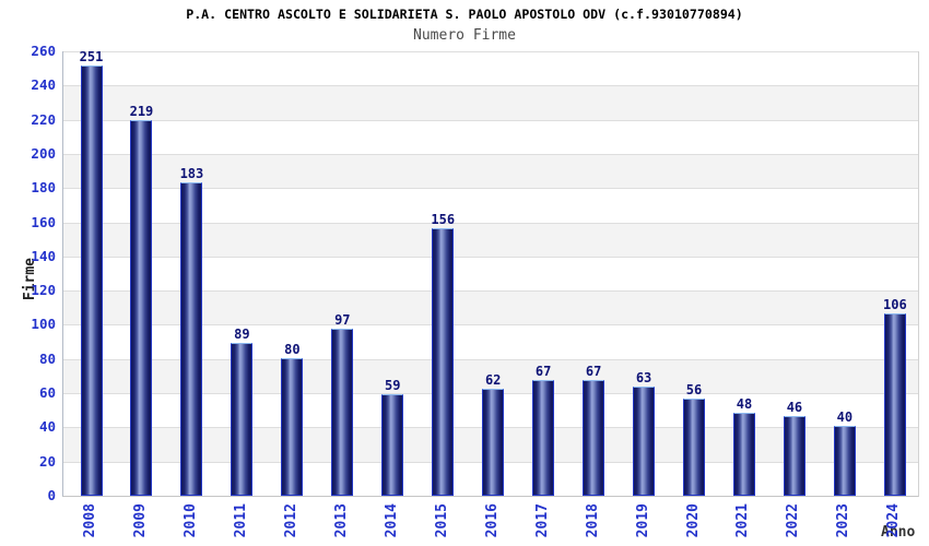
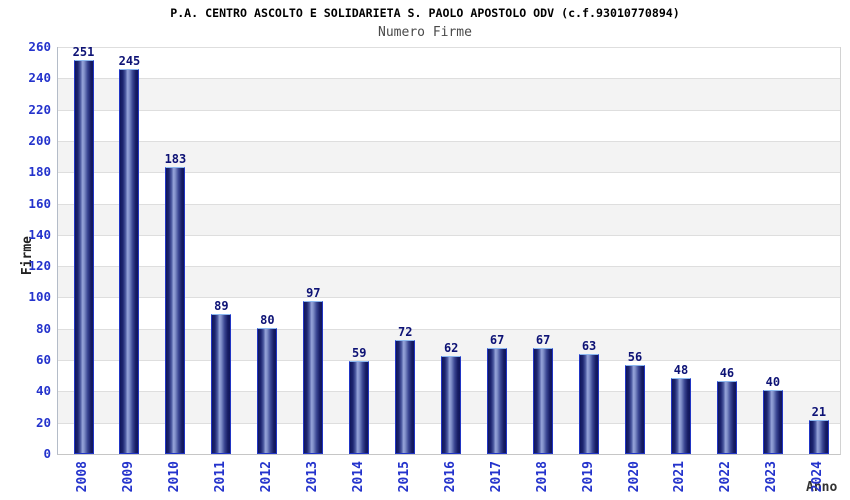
2009: 219 -> 245
2015: 156 -> 72
2024: 106 -> 21
